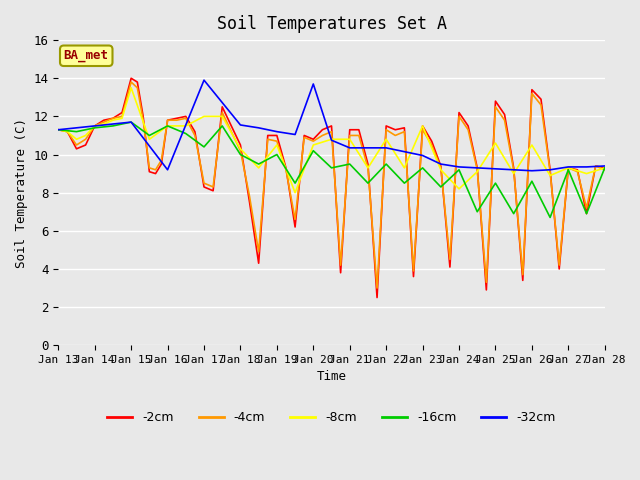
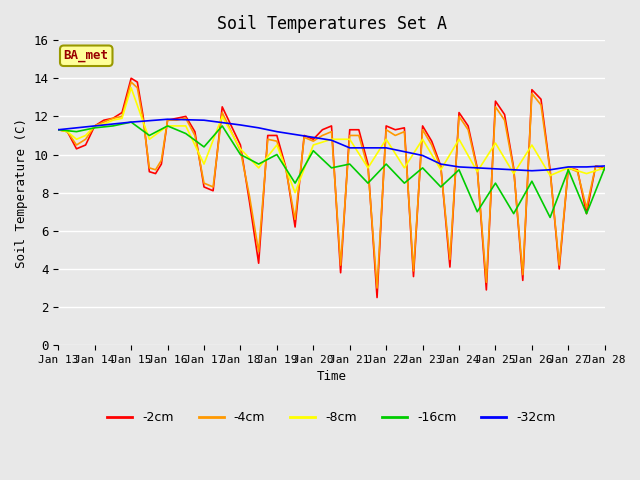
-32cm/Jan 16: 9.2 -> 11.8
-8cm/Jan 17: 12.0 -> 9.5
-32cm/Jan 17: 13.9 -> 11.8
-32cm/Jan 20: 13.7 -> 10.9
-8cm/Jan 23: 11.5 -> 10.8
-8cm/Jan 24: 8.2 -> 10.8
